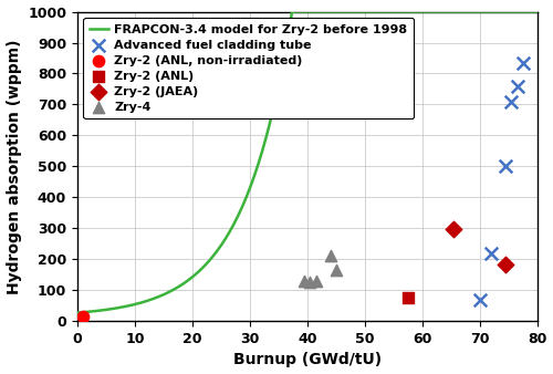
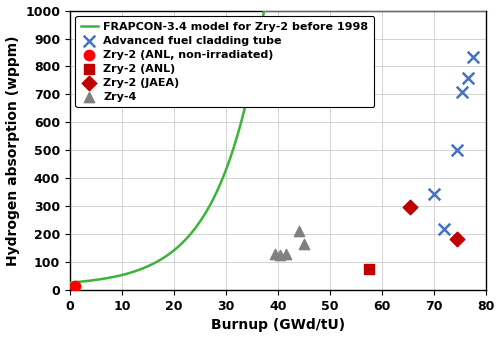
Advanced fuel cladding tube/70: 70 -> 345
